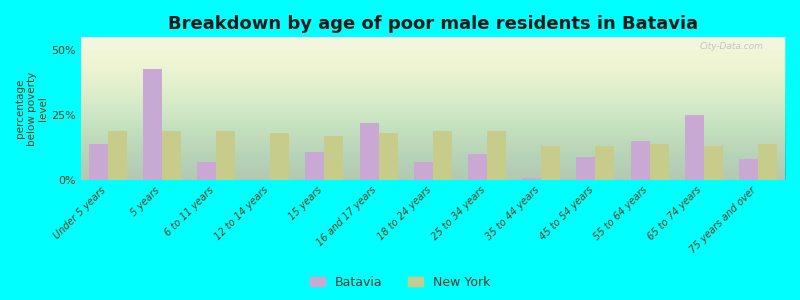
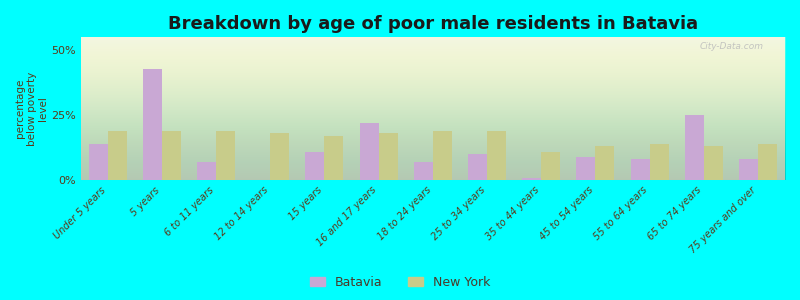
New York/35 to 44 years: 13% -> 11%
Batavia/55 to 64 years: 15% -> 8%
